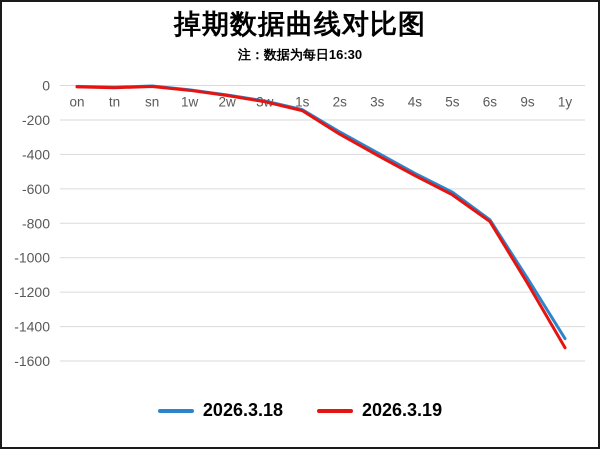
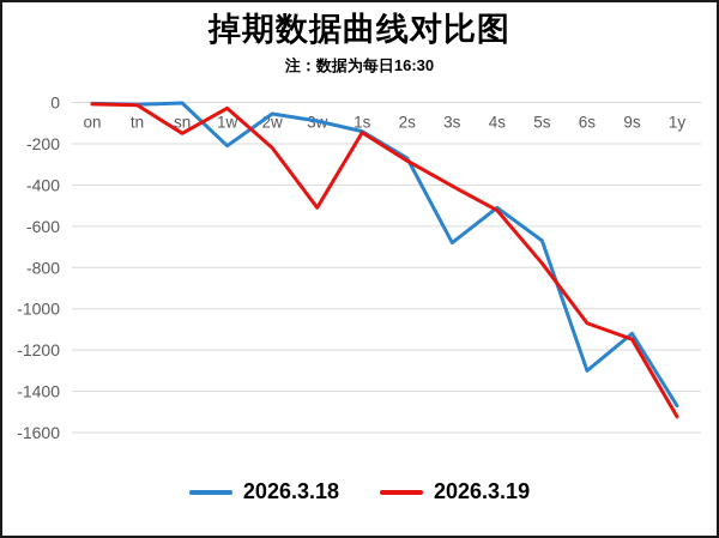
2026.3.19/sn: -10 -> -150
2026.3.18/1w: -20 -> -210
2026.3.19/2w: -60 -> -220
2026.3.19/3w: -90 -> -510
2026.3.18/3s: -390 -> -680
2026.3.18/5s: -620 -> -670
2026.3.19/5s: -640 -> -780
2026.3.18/6s: -780 -> -1300
2026.3.19/6s: -790 -> -1070
